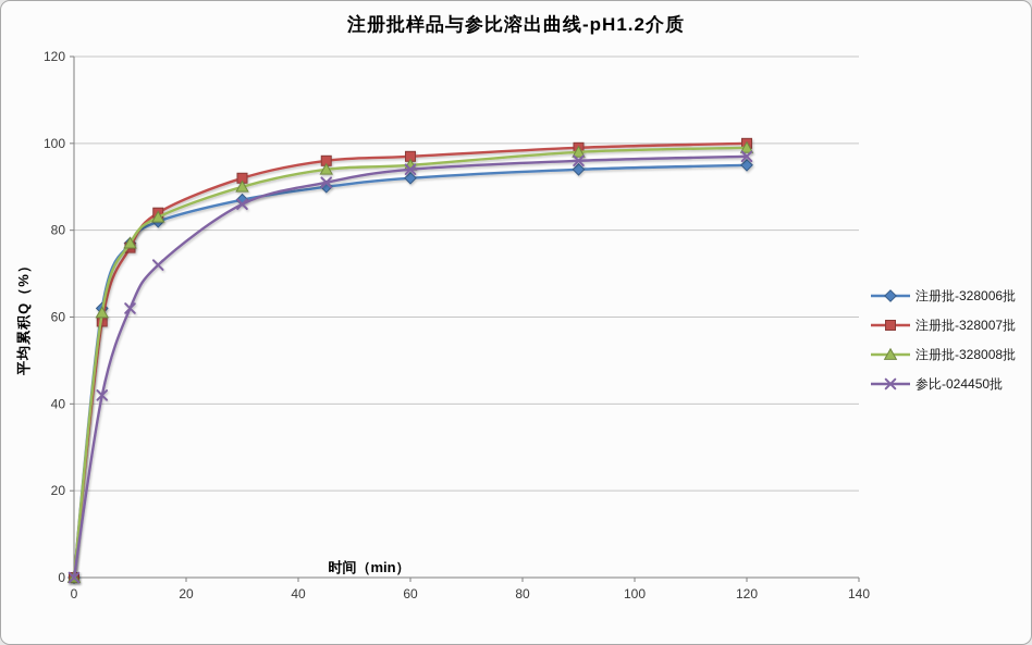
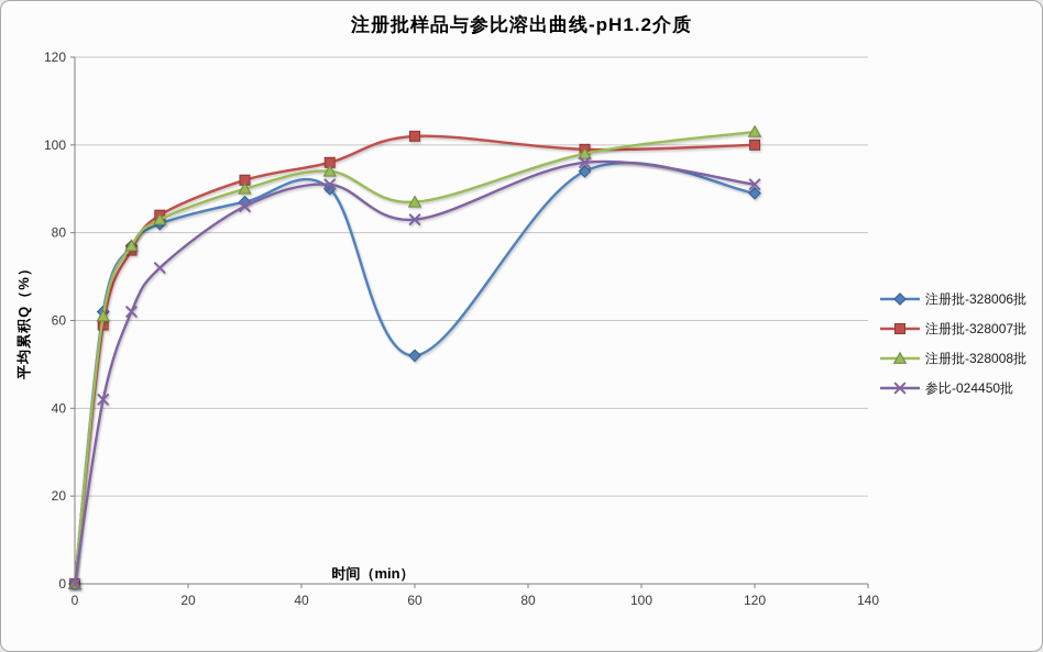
注册批-328006批/60: 92 -> 52
注册批-328007批/60: 97 -> 102
注册批-328008批/60: 95 -> 87
参比-024450批/60: 94 -> 83
注册批-328006批/120: 95 -> 89
注册批-328008批/120: 99 -> 103
参比-024450批/120: 97 -> 91
